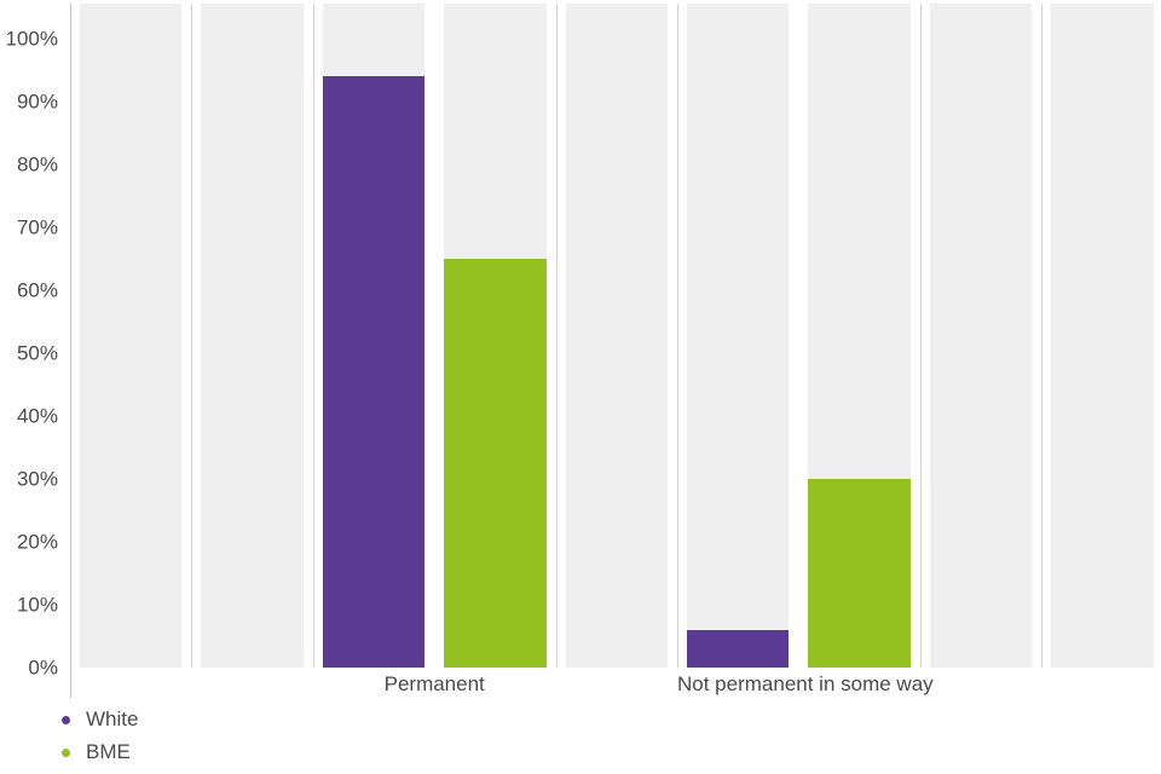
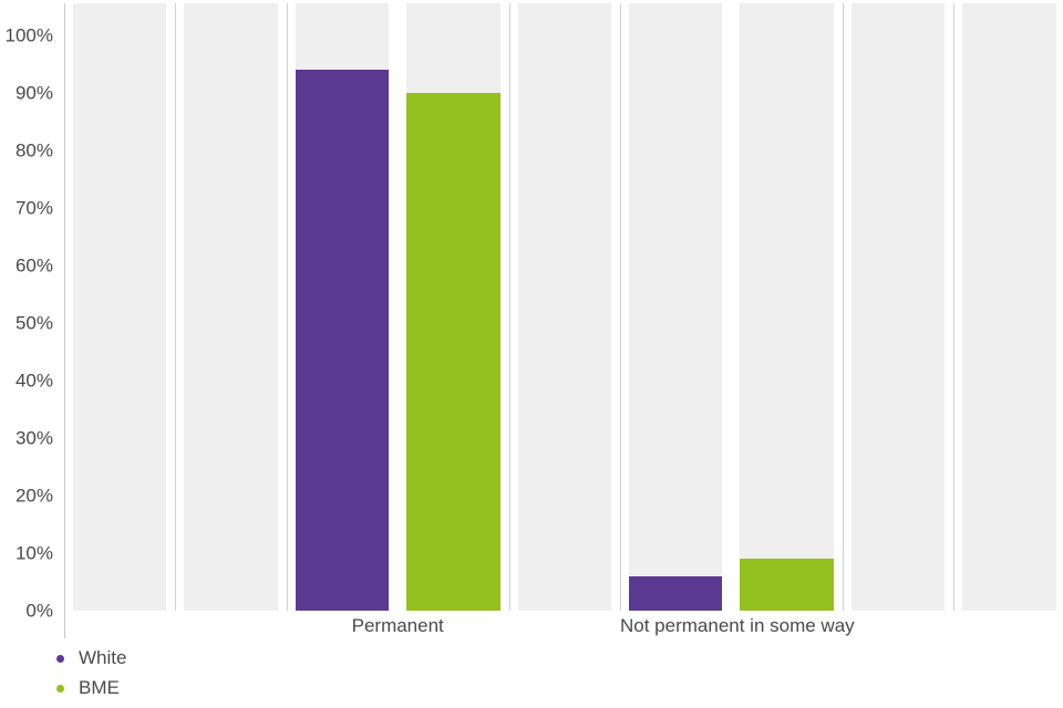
BME/Permanent: 65% -> 90%
BME/Not permanent in some way: 30% -> 9%
